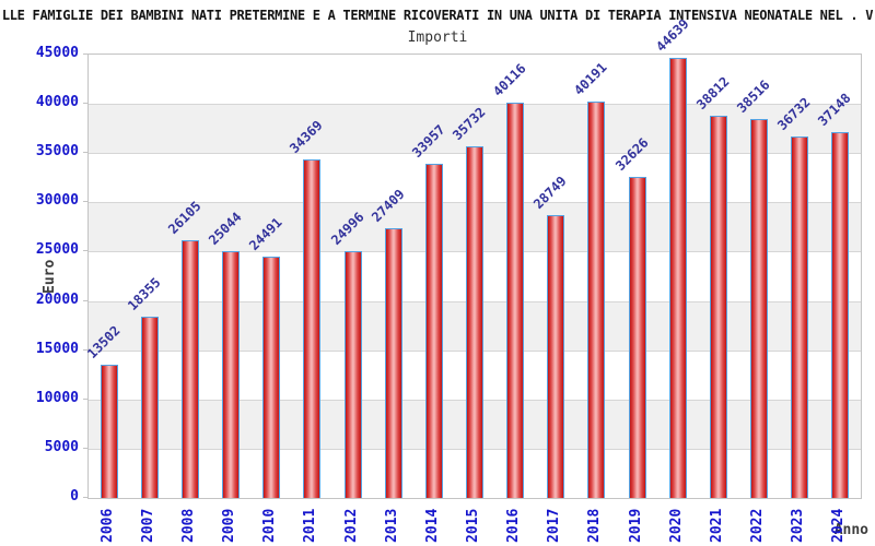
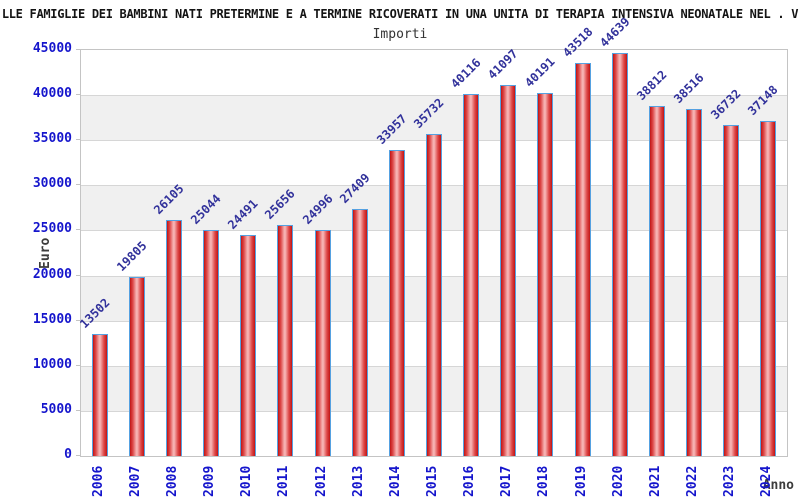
2007: 18355 -> 19805
2011: 34369 -> 25656
2017: 28749 -> 41097
2019: 32626 -> 43518
